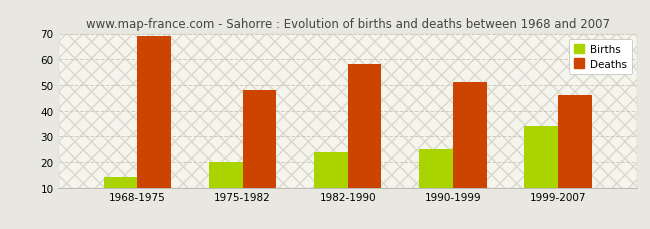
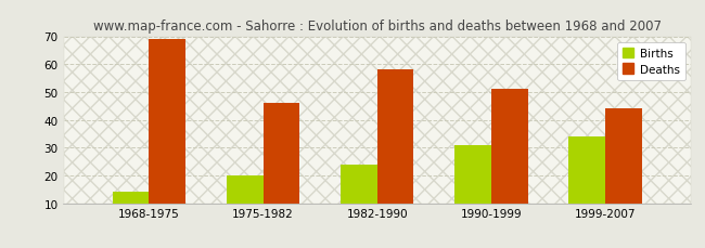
Deaths/1975-1982: 48 -> 46
Births/1990-1999: 25 -> 31
Deaths/1999-2007: 46 -> 44
